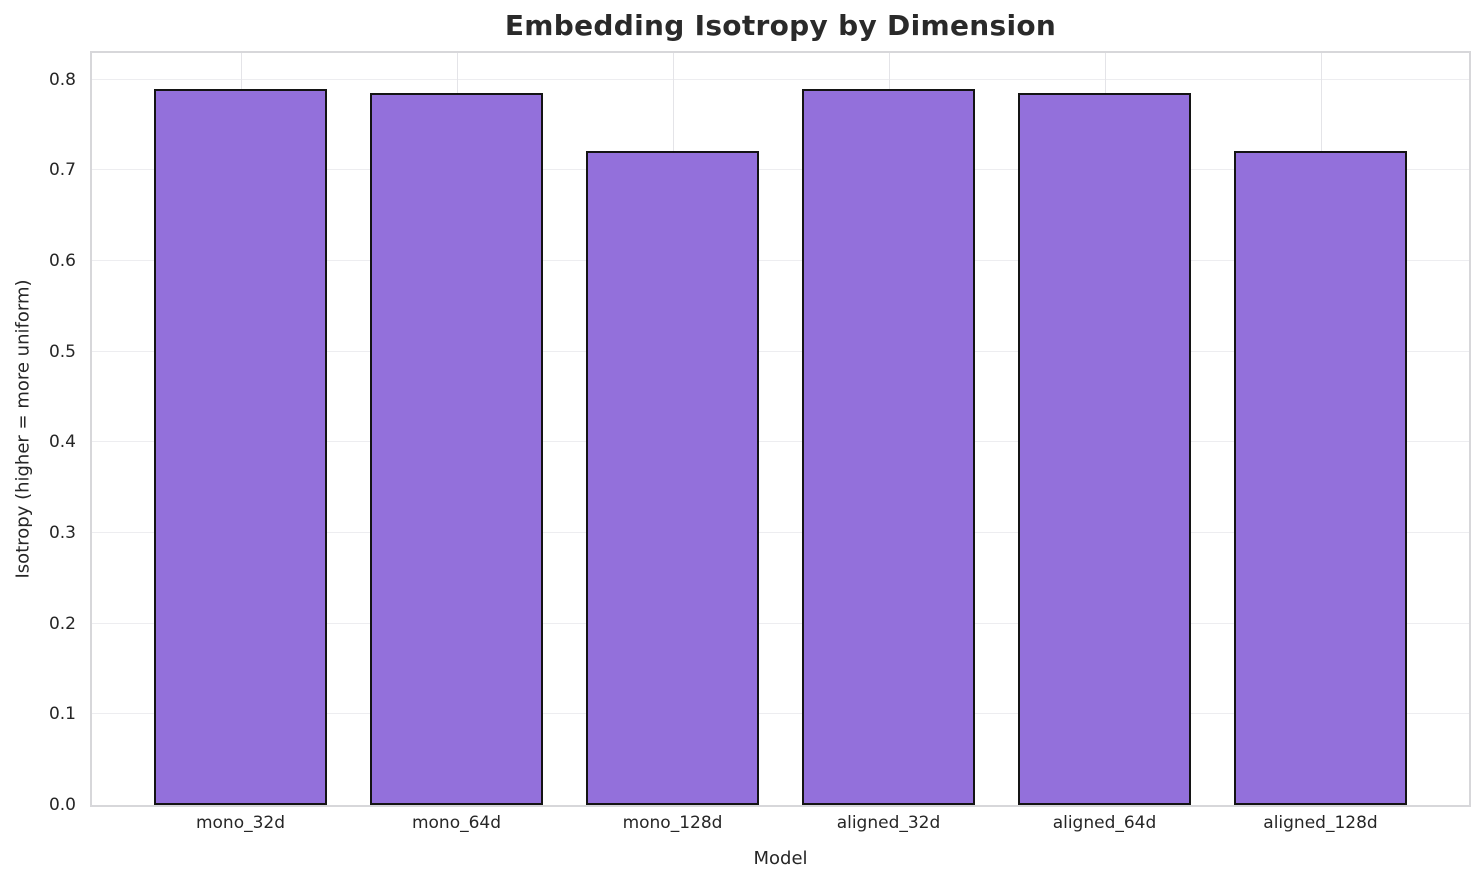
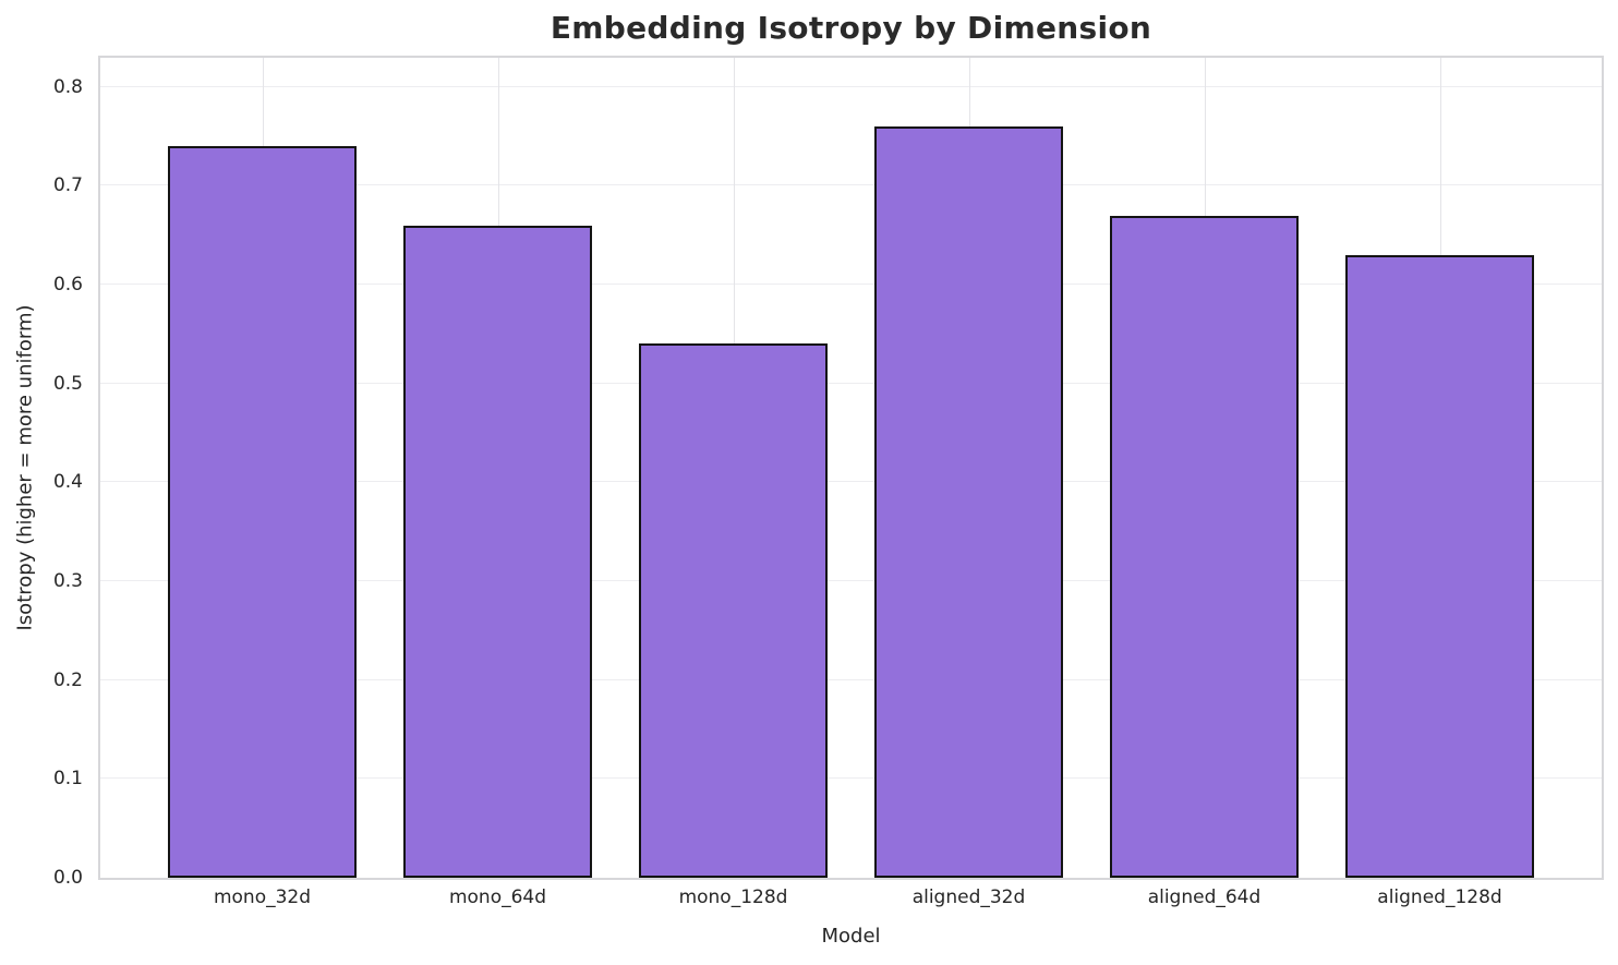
mono_32d: 0.79 -> 0.74
mono_64d: 0.79 -> 0.66
mono_128d: 0.72 -> 0.54
aligned_32d: 0.79 -> 0.76
aligned_64d: 0.79 -> 0.67
aligned_128d: 0.72 -> 0.63
